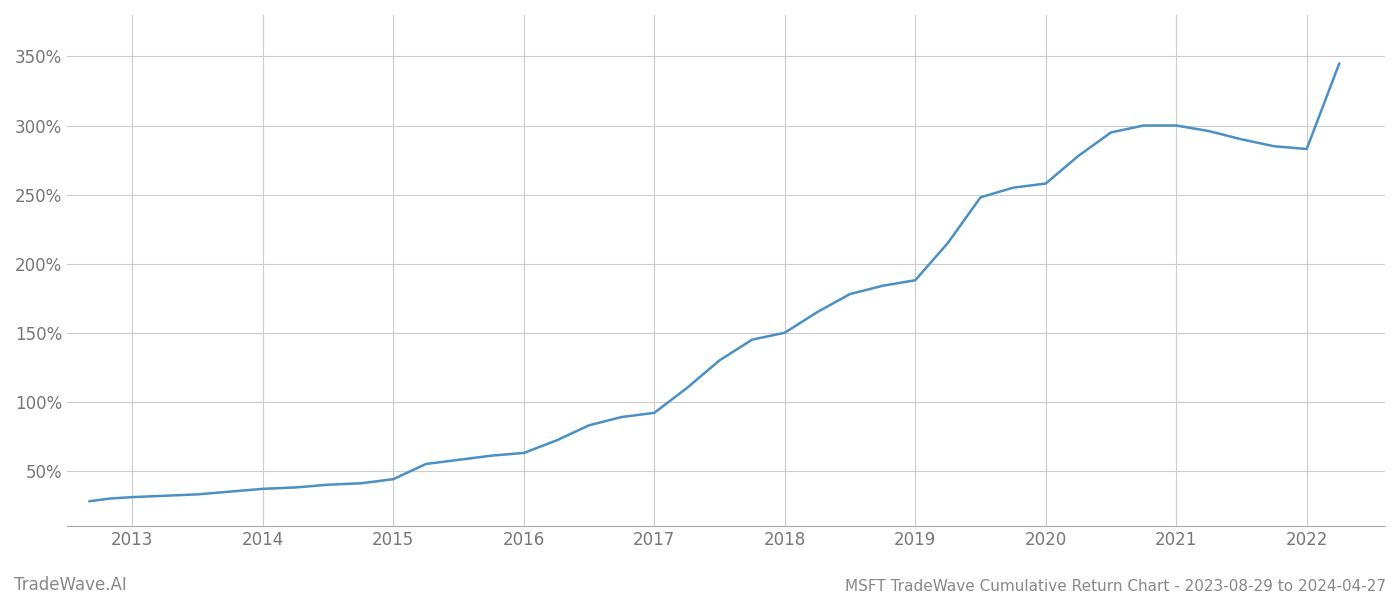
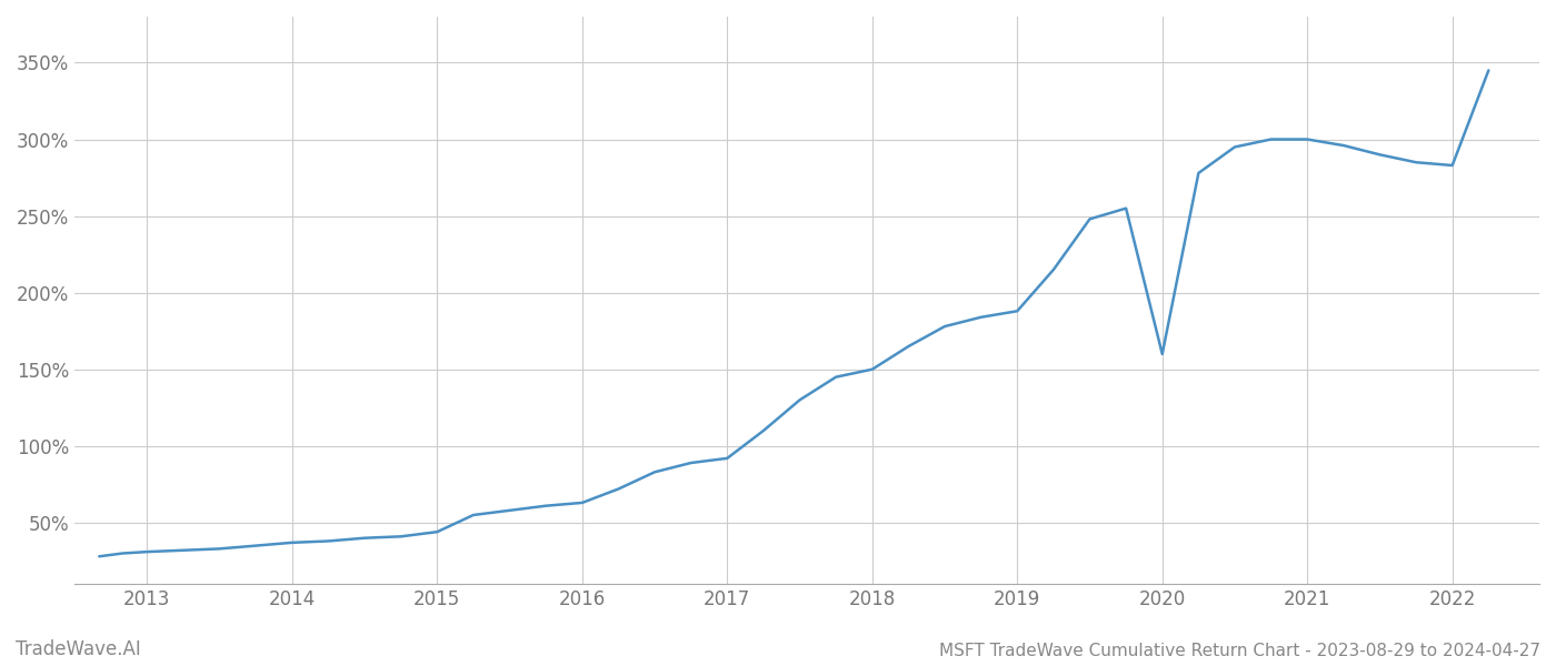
2020: 258% -> 160%
